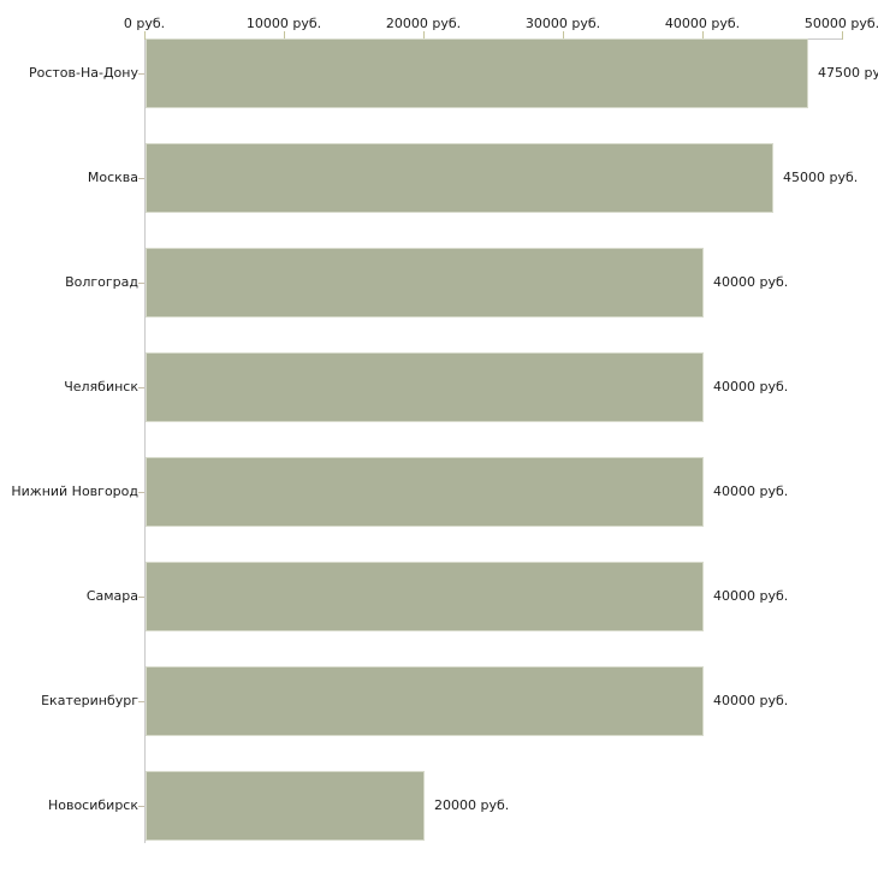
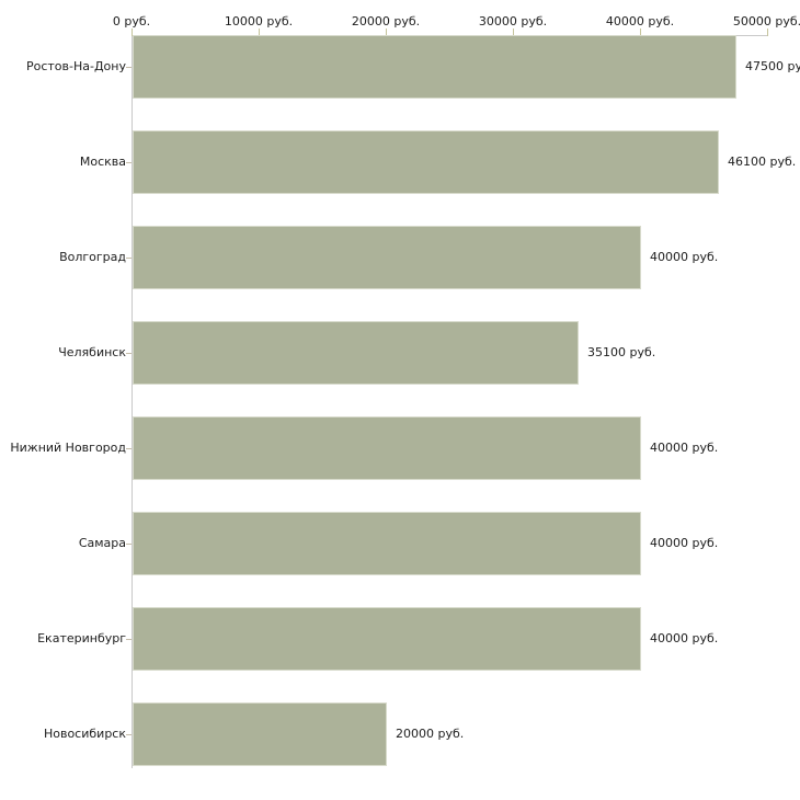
Москва: 45000 -> 46100
Челябинск: 40000 -> 35100
